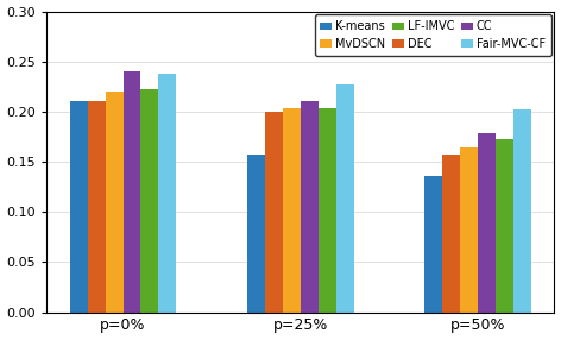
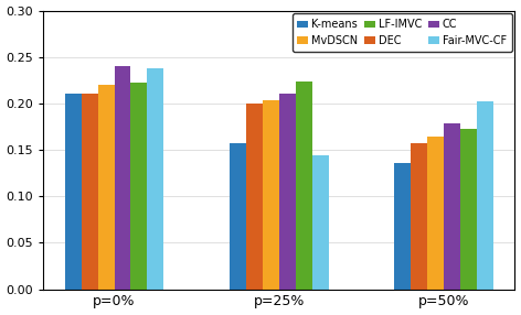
LF-IMVC/p=25%: 0.204 -> 0.224
Fair-MVC-CF/p=25%: 0.227 -> 0.144
